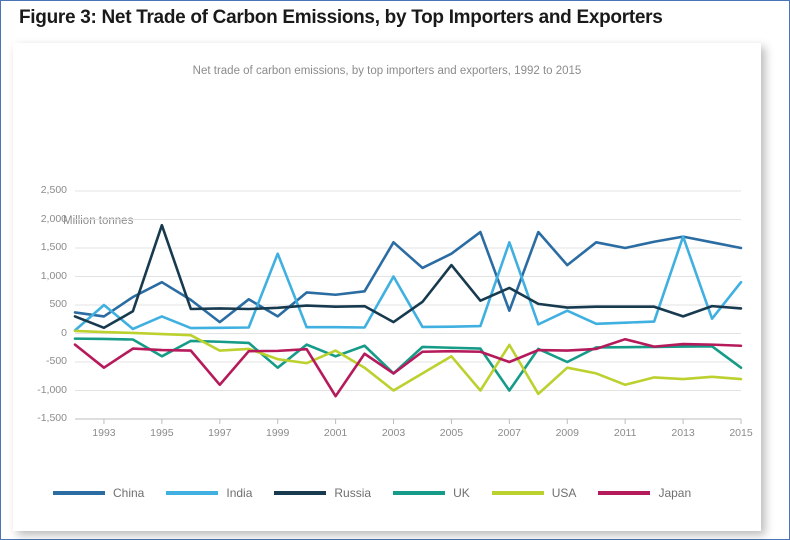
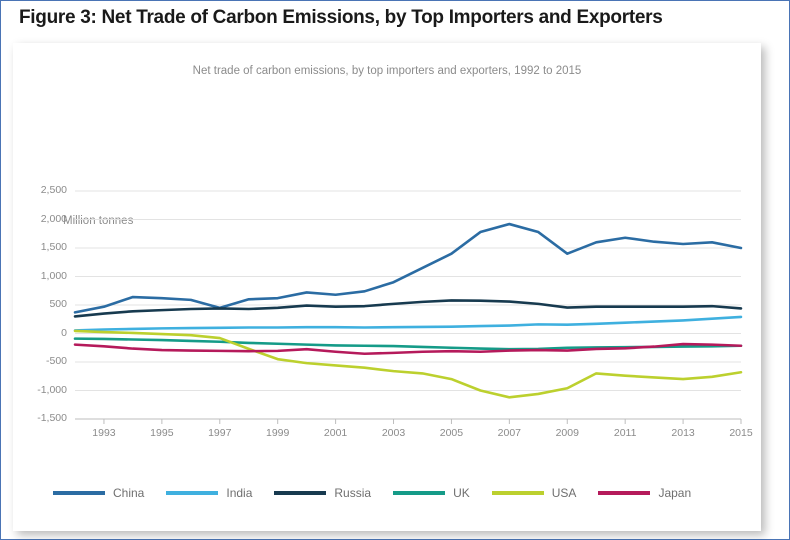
China/1993: 300 -> 500
India/1993: 500 -> 100
Russia/1993: 100 -> 400
Japan/1993: -600 -> -200
China/1995: 900 -> 600
India/1995: 300 -> 100
Russia/1995: 1900 -> 400
UK/1995: -400 -> -100
China/1997: 200 -> 400
USA/1997: -300 -> -100
Japan/1997: -900 -> -300
China/1999: 300 -> 600
India/1999: 1400 -> 100
UK/1999: -600 -> -200
UK/2001: -400 -> -200
USA/2001: -300 -> -600
Japan/2001: -1100 -> -300
China/2003: 1600 -> 900
India/2003: 1000 -> 100
Russia/2003: 200 -> 500
UK/2003: -700 -> -200
USA/2003: -1000 -> -700
Japan/2003: -700 -> -300
Russia/2005: 1200 -> 600
USA/2005: -400 -> -800
China/2007: 400 -> 1900
India/2007: 1600 -> 100
Russia/2007: 800 -> 600
UK/2007: -1000 -> -300
USA/2007: -200 -> -1100
Japan/2007: -500 -> -300
China/2009: 1200 -> 1400
India/2009: 400 -> 200
UK/2009: -500 -> -200
USA/2009: -600 -> -1000
China/2011: 1500 -> 1700
USA/2011: -900 -> -700
Japan/2011: -100 -> -300
China/2013: 1700 -> 1600
India/2013: 1700 -> 200
Russia/2013: 300 -> 500
India/2015: 900 -> 300
UK/2015: -600 -> -200
USA/2015: -800 -> -700
